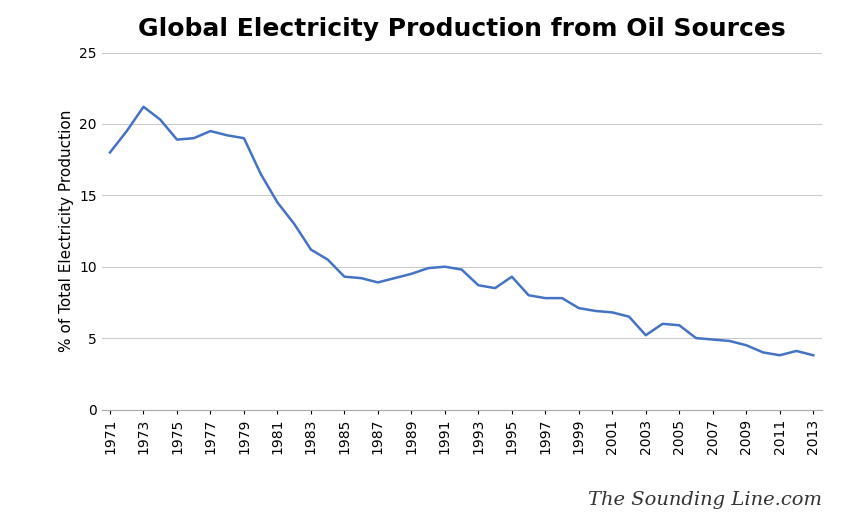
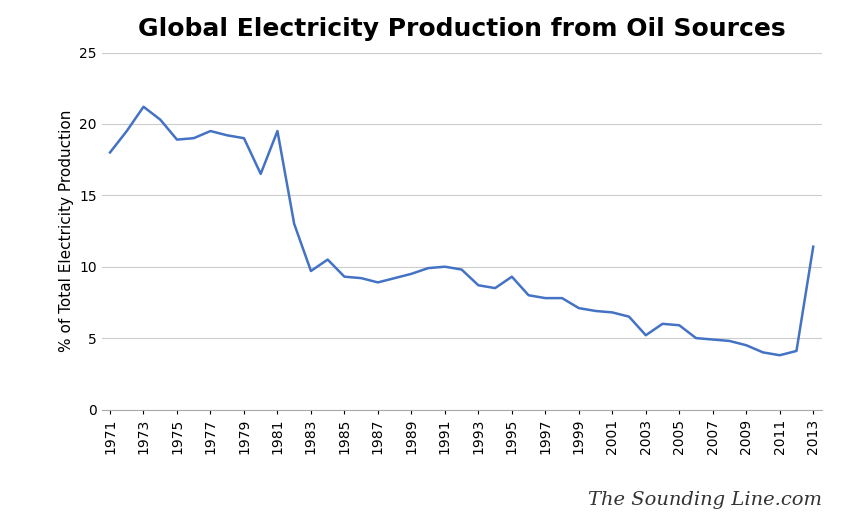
1981: 14.5 -> 19.5
1983: 11.2 -> 9.7
2013: 3.8 -> 11.4
